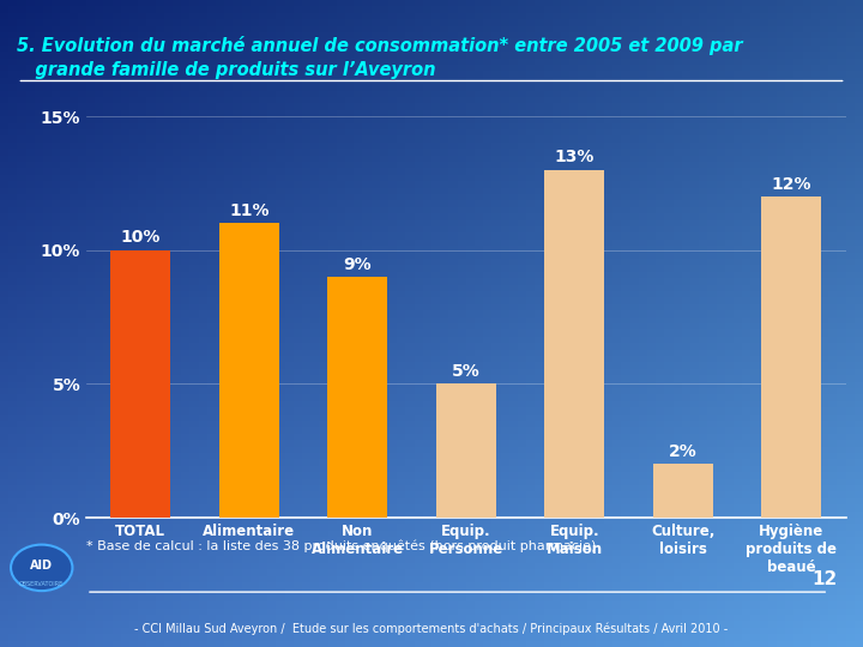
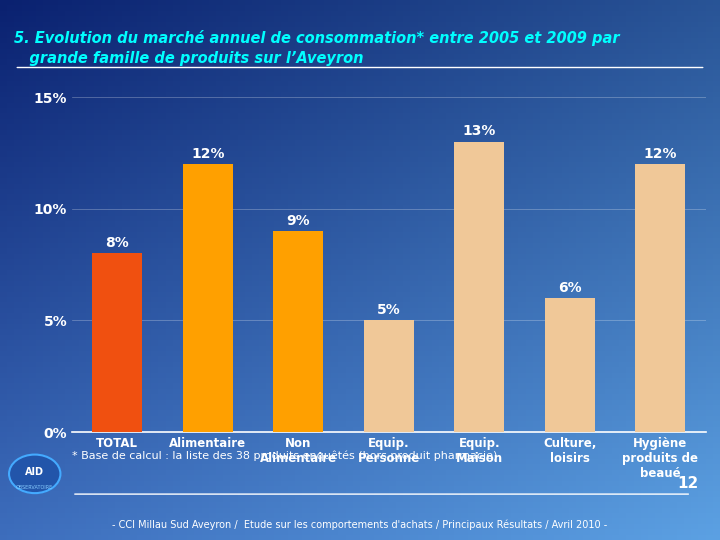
TOTAL: 10% -> 8%
Alimentaire: 11% -> 12%
Culture, loisirs: 2% -> 6%
